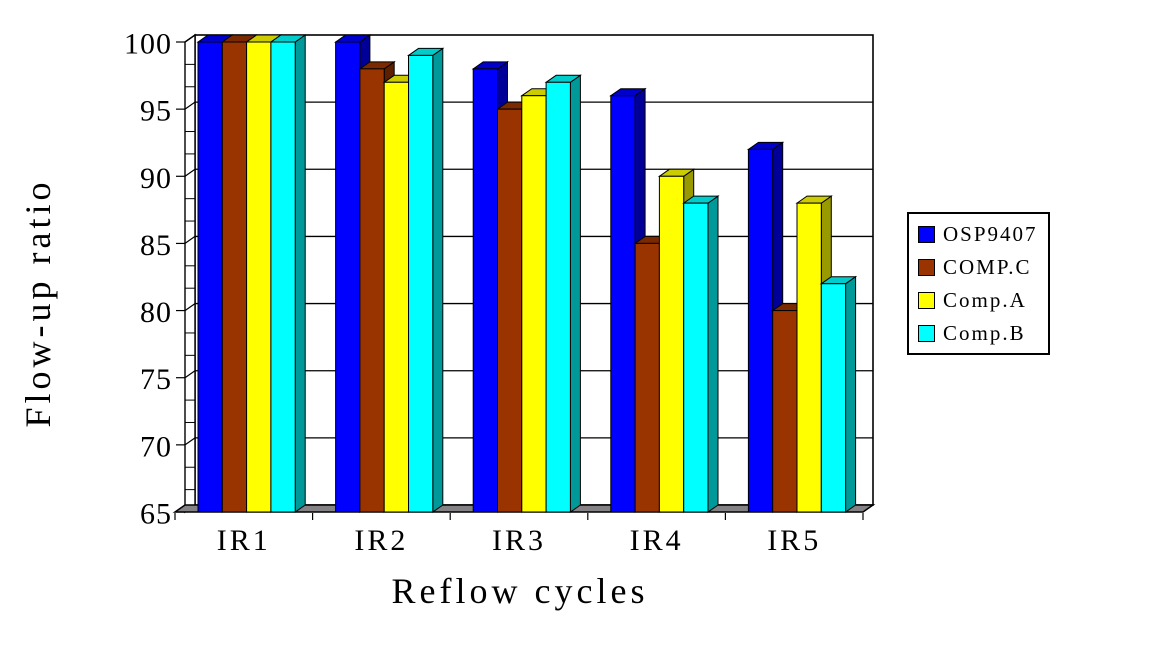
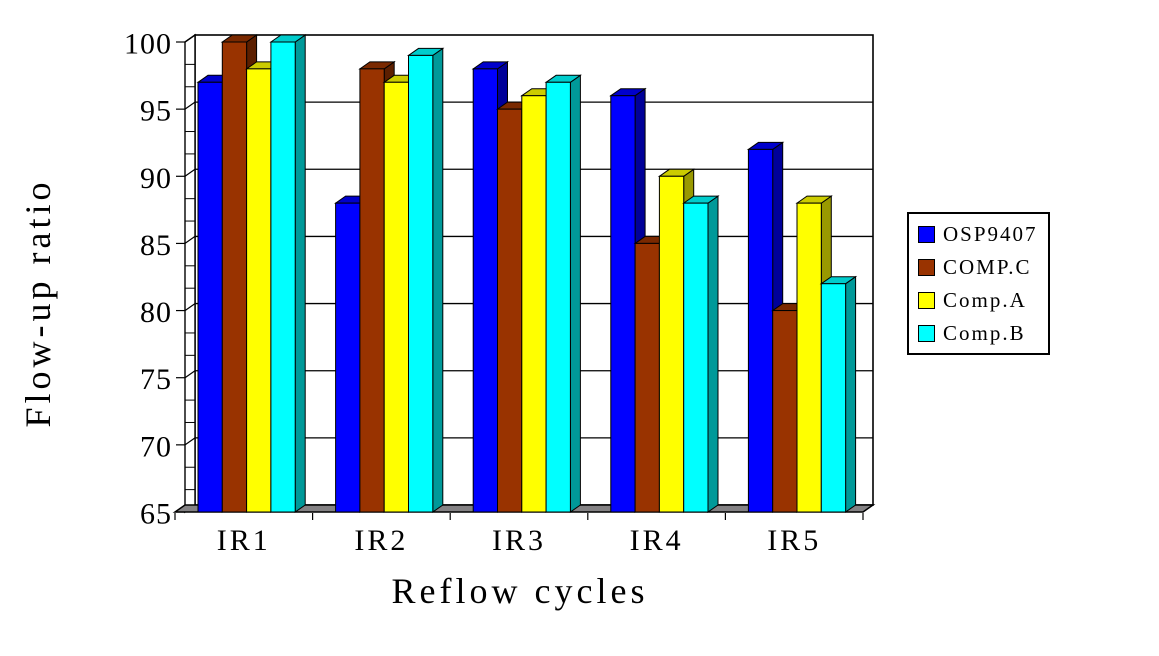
OSP9407/IR1: 100 -> 97
Comp.A/IR1: 100 -> 98
OSP9407/IR2: 100 -> 88
